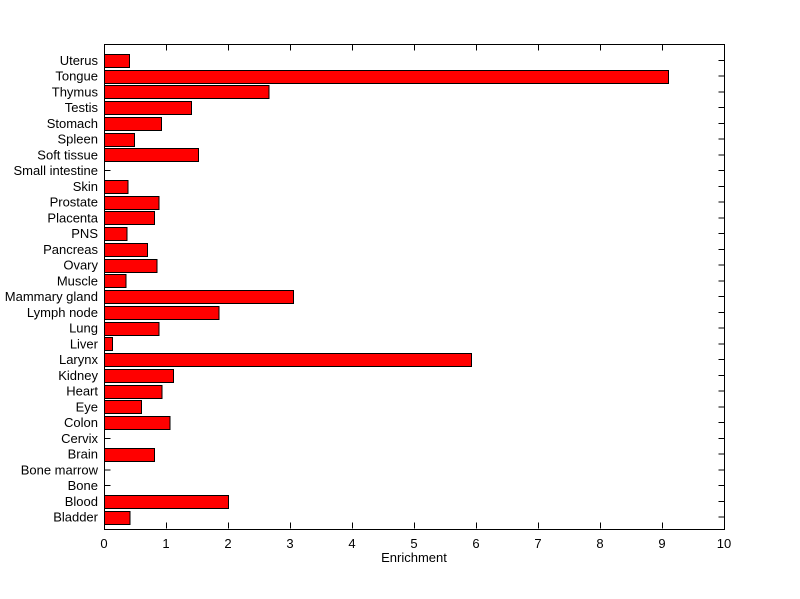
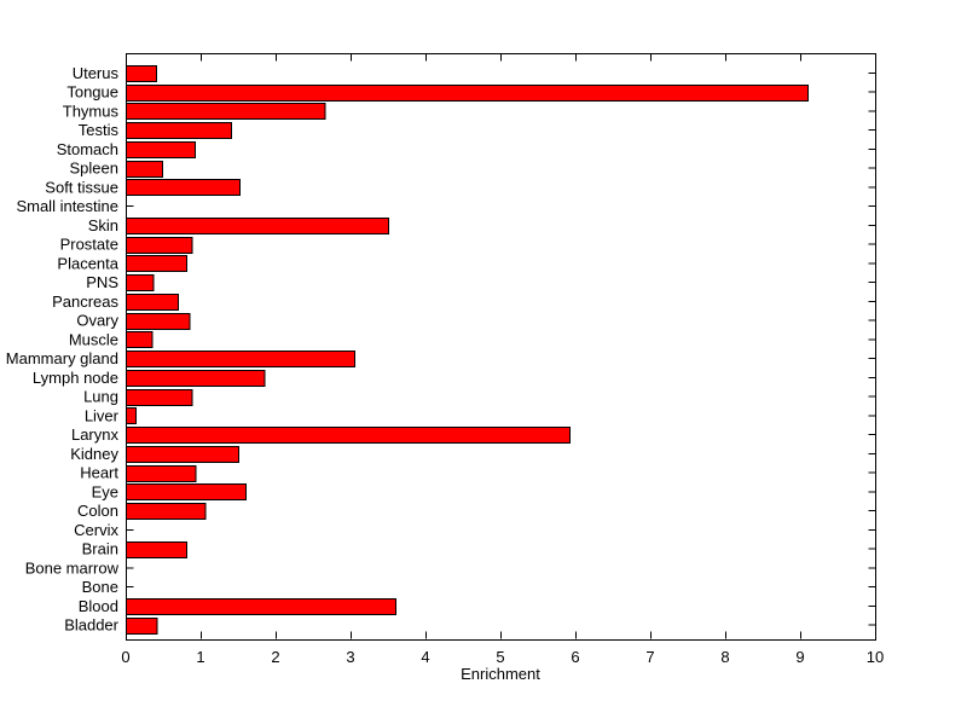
Skin: 0.4 -> 3.5
Kidney: 1.1 -> 1.5
Eye: 0.6 -> 1.6
Blood: 2.0 -> 3.6
